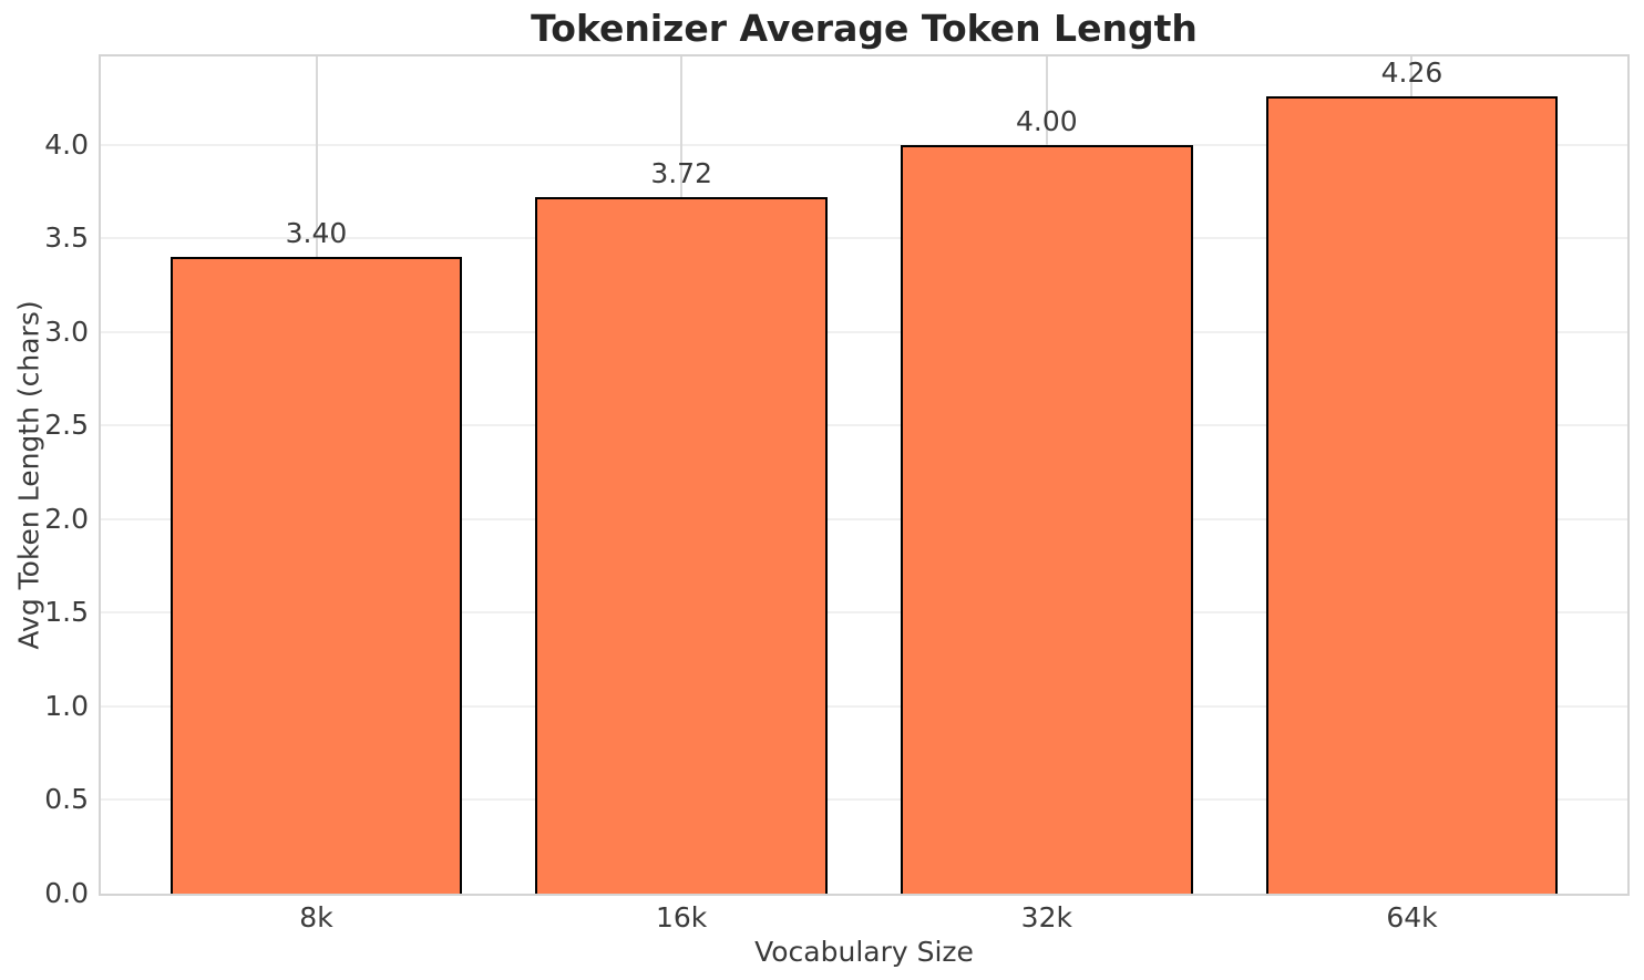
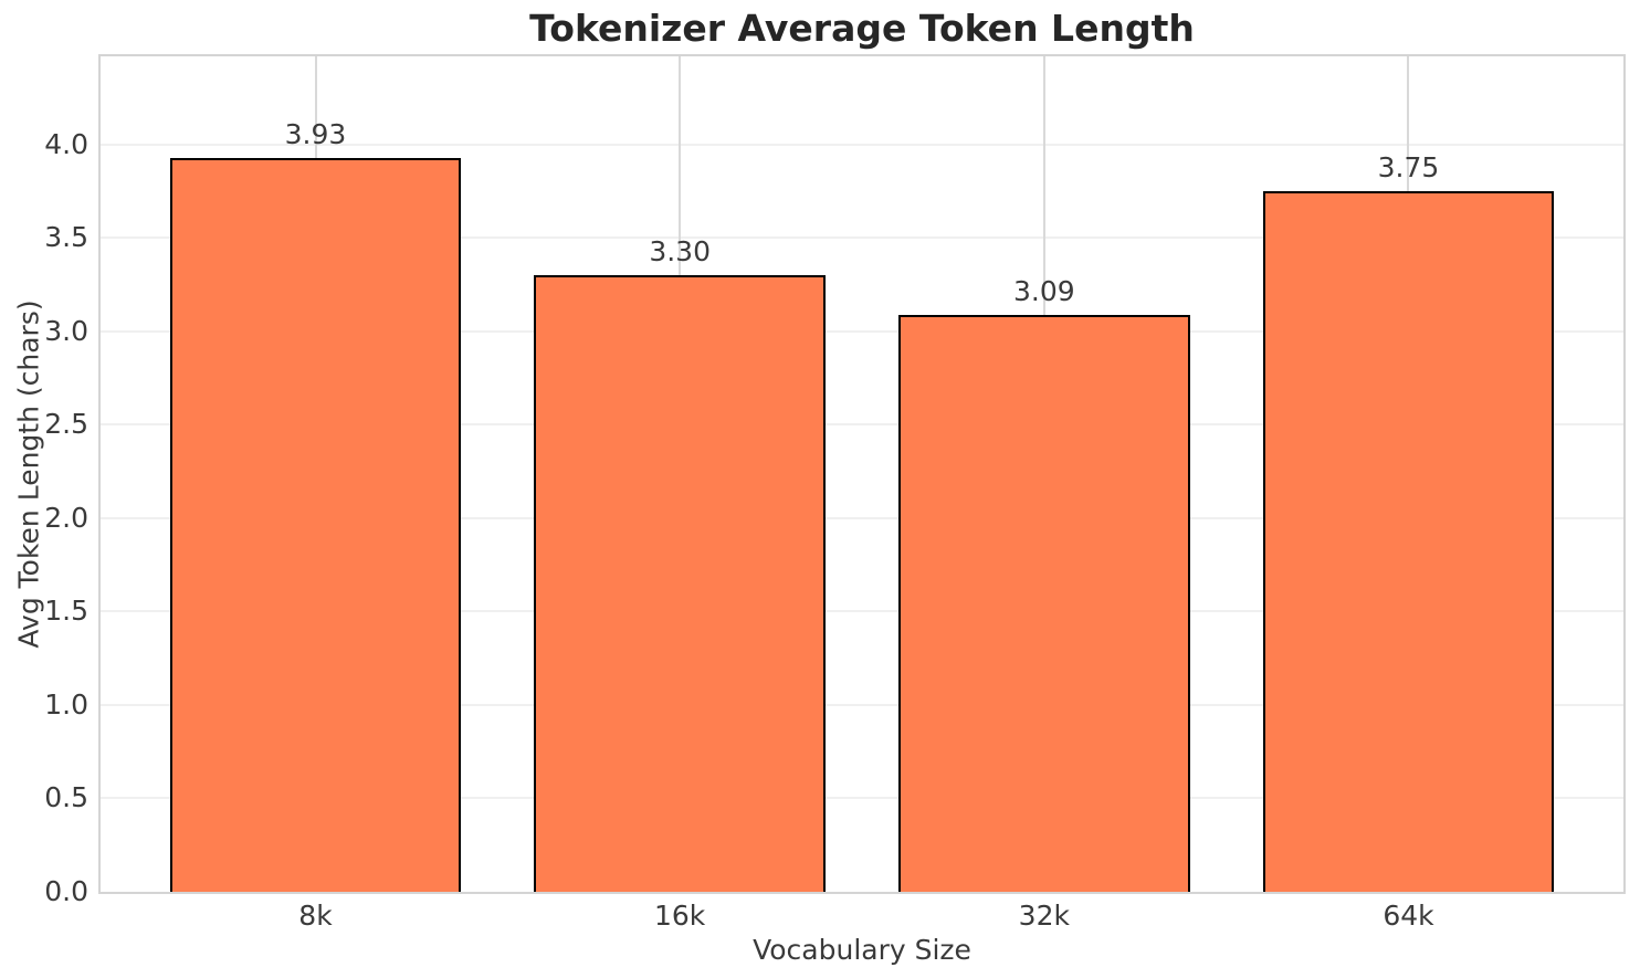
8k: 3.40 -> 3.93
16k: 3.72 -> 3.30
32k: 4.00 -> 3.09
64k: 4.26 -> 3.75
